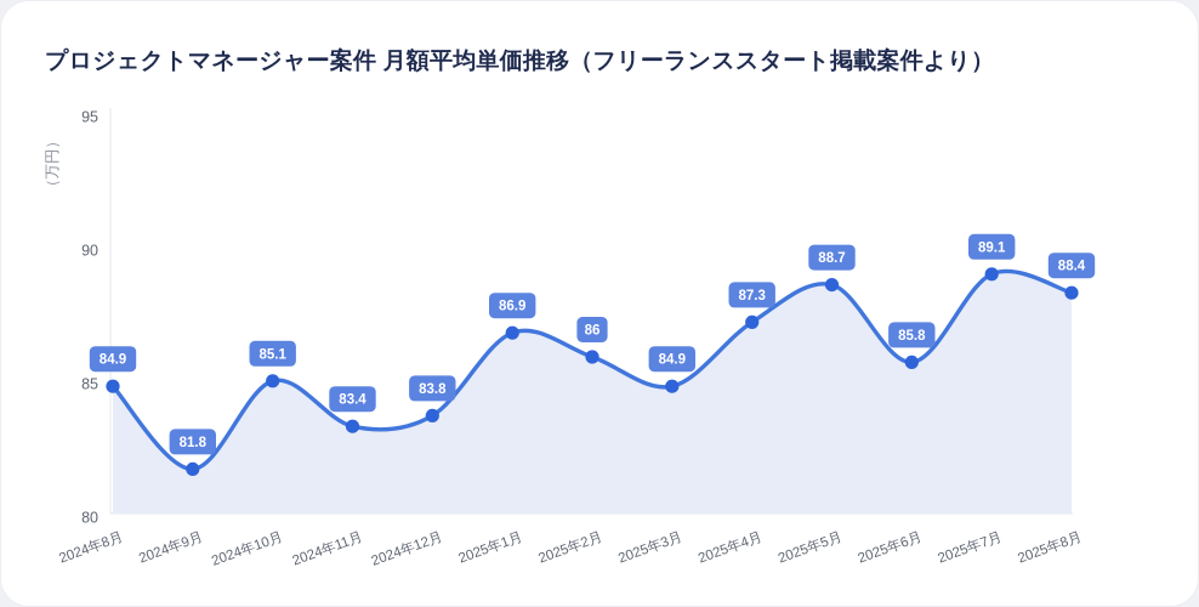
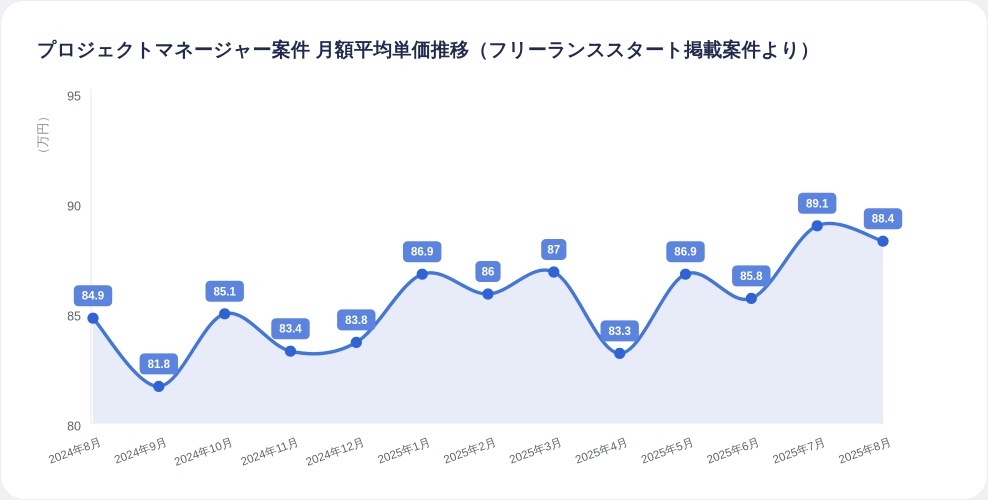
2025年3月: 84.9 -> 87
2025年4月: 87.3 -> 83.3
2025年5月: 88.7 -> 86.9
